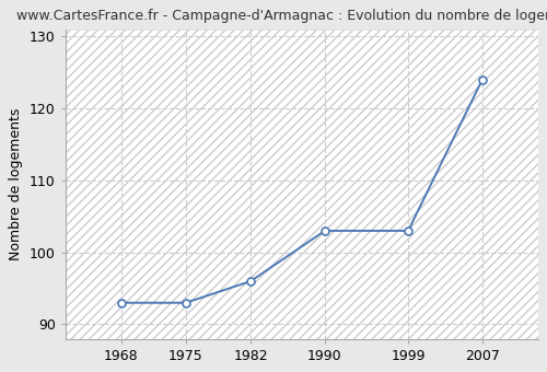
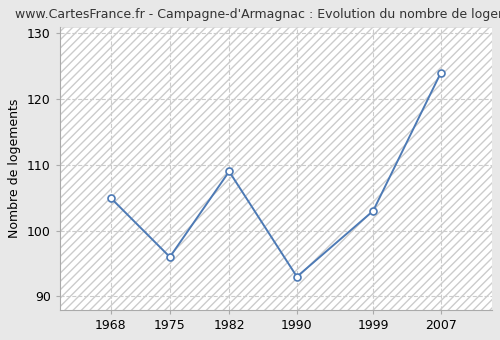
1968: 93 -> 105
1975: 93 -> 96
1982: 96 -> 109
1990: 103 -> 93
